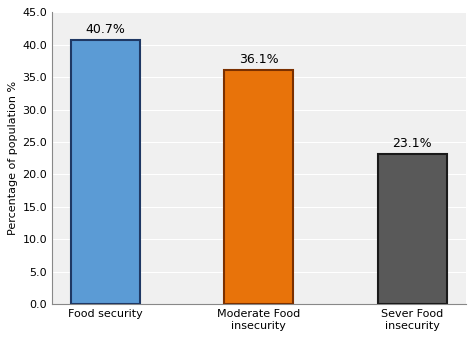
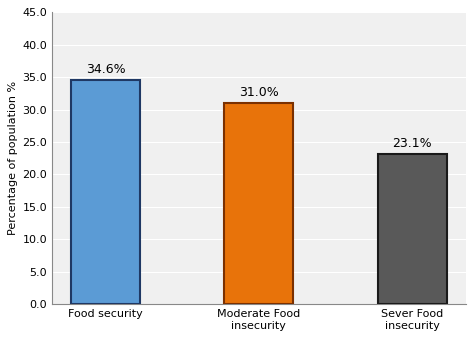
Food security: 40.7% -> 34.6%
Moderate Food insecurity: 36.1% -> 31.0%
